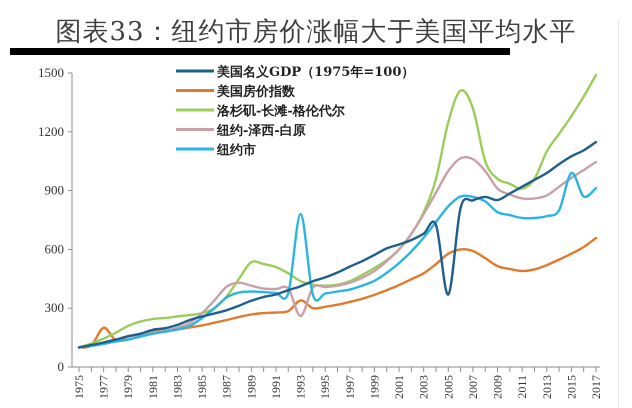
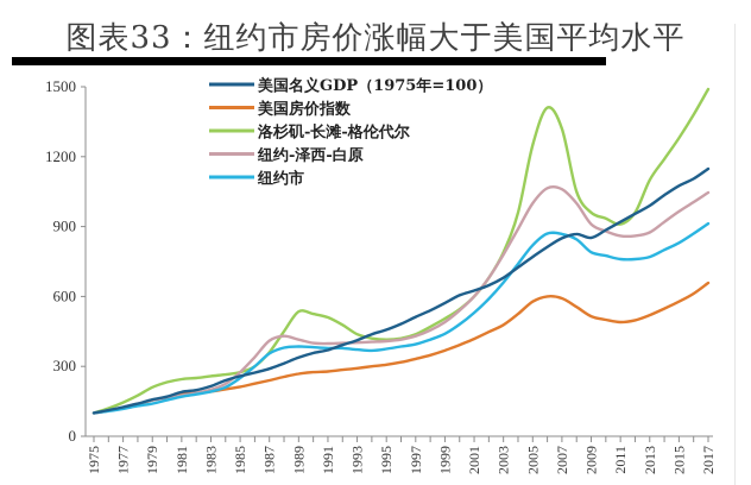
美国房价指数/1977: 200 -> 120
美国房价指数/1993: 340 -> 290
纽约-泽西-白原/1993: 260 -> 400
纽约市/1993: 780 -> 370
美国名义GDP（1975年=100）/2005: 370 -> 770
纽约市/2015: 990 -> 830
